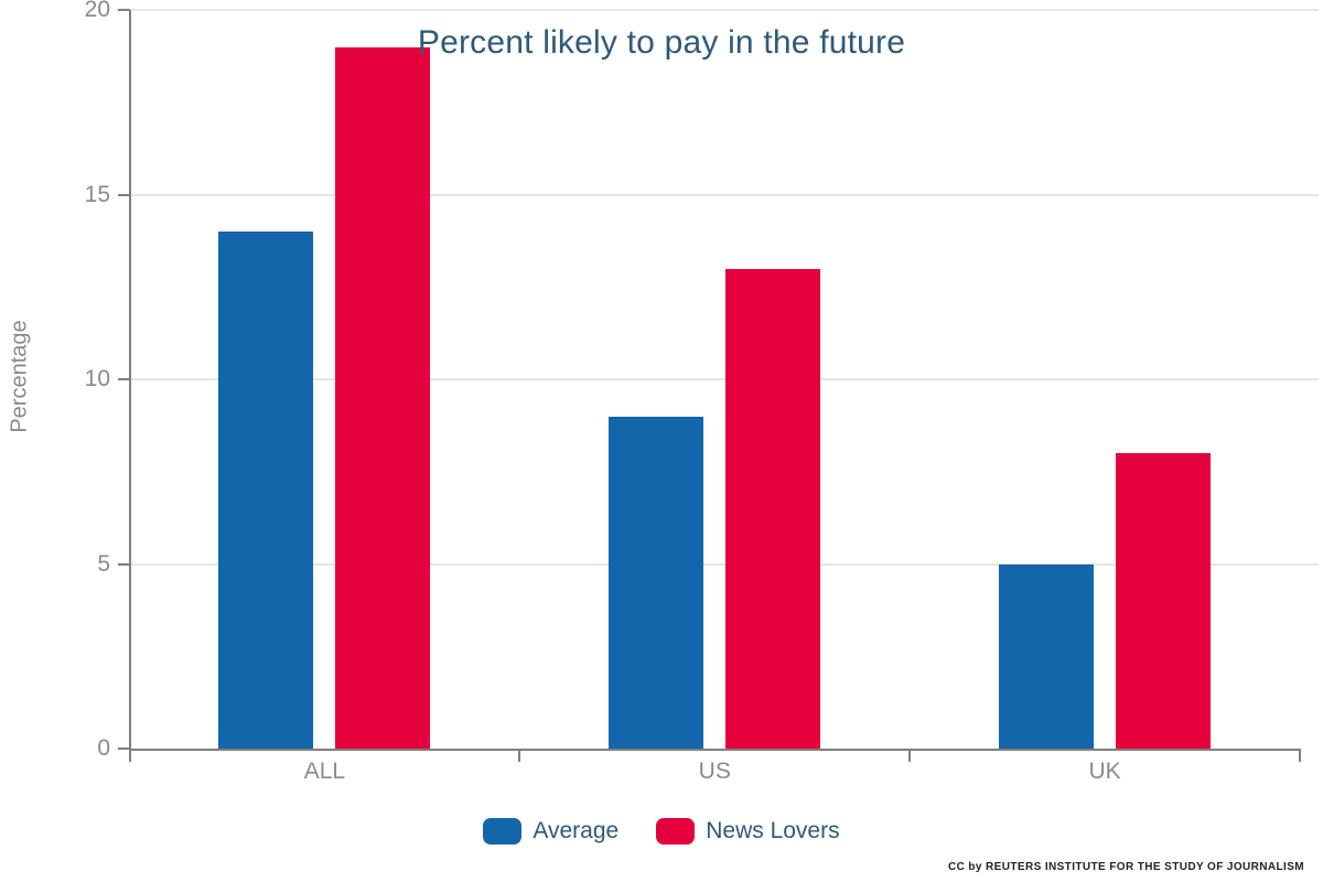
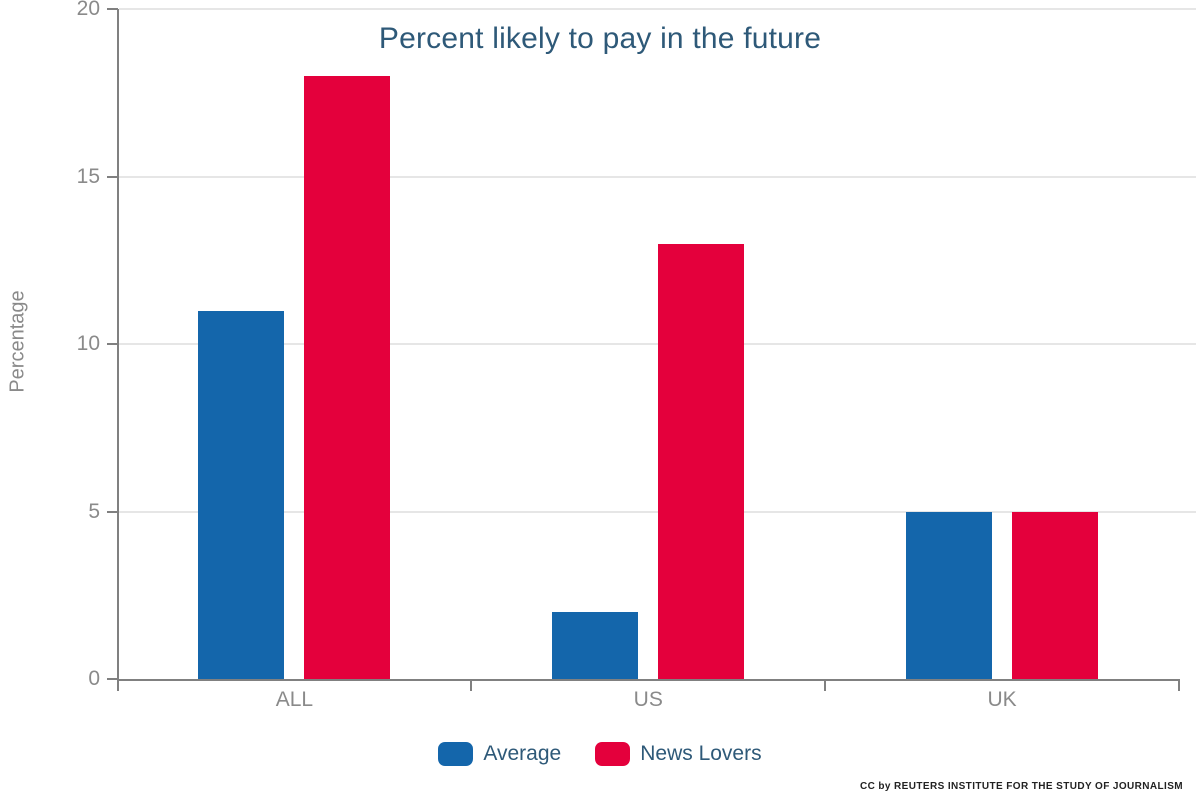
Average/ALL: 14 -> 11
News Lovers/ALL: 19 -> 18
Average/US: 9 -> 2
News Lovers/UK: 8 -> 5
